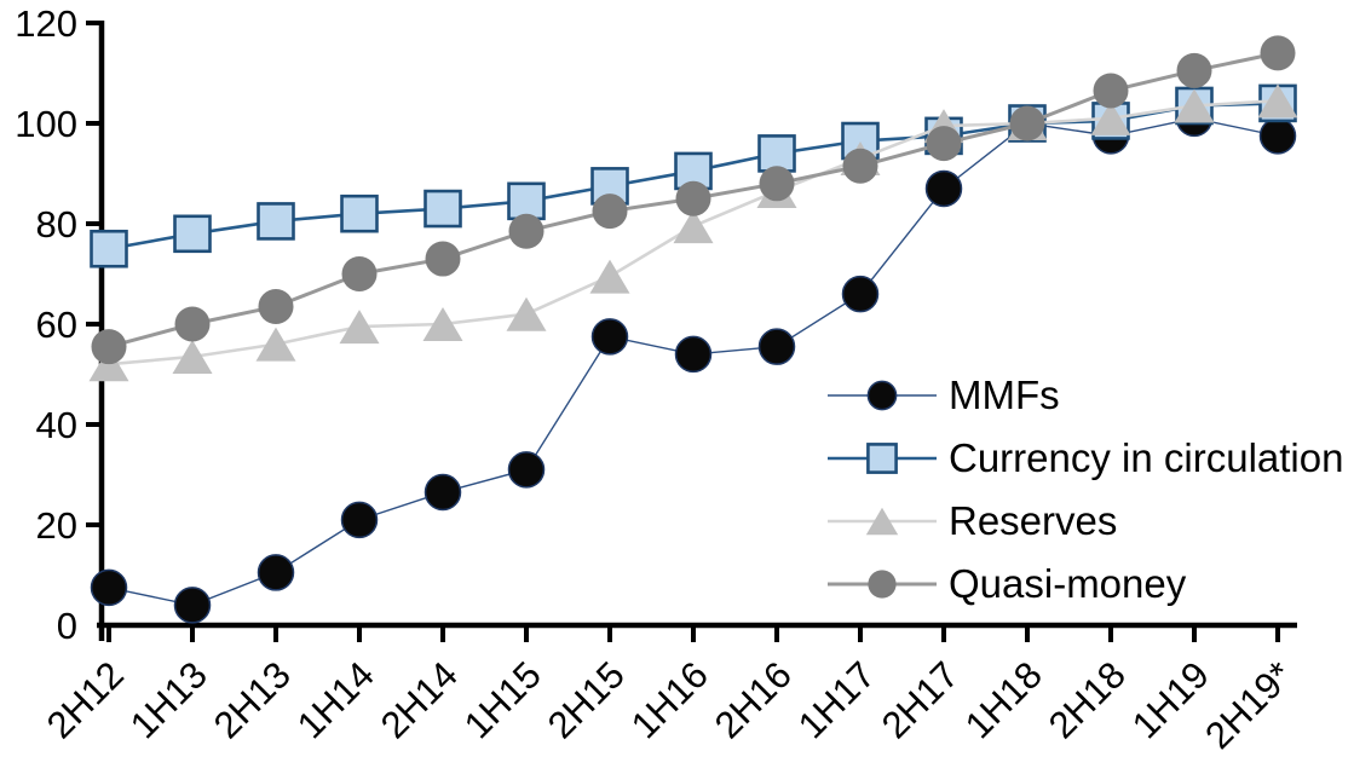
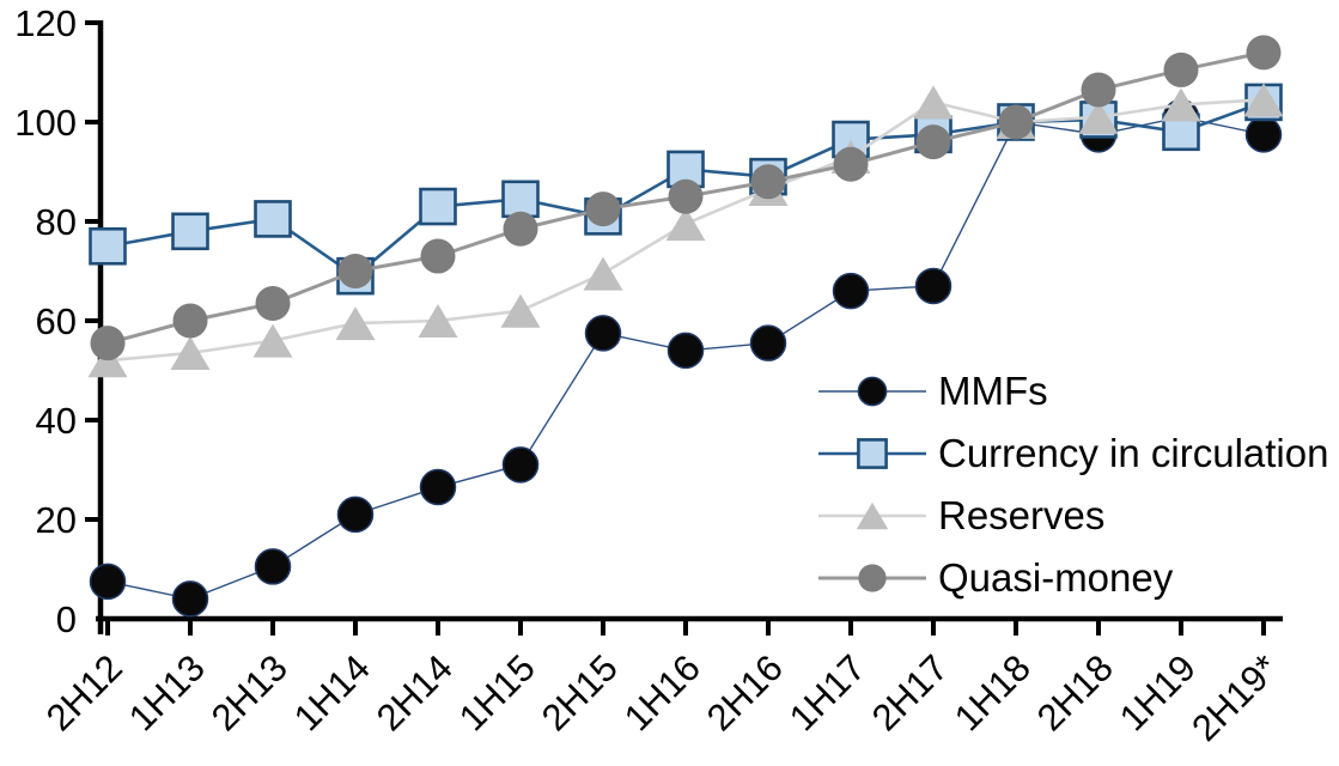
Currency in circulation/1H14: 82 -> 69
Currency in circulation/2H15: 88 -> 81
Currency in circulation/2H16: 94 -> 89
MMFs/2H17: 87 -> 67
Reserves/2H17: 100 -> 104
Currency in circulation/1H19: 104 -> 98
